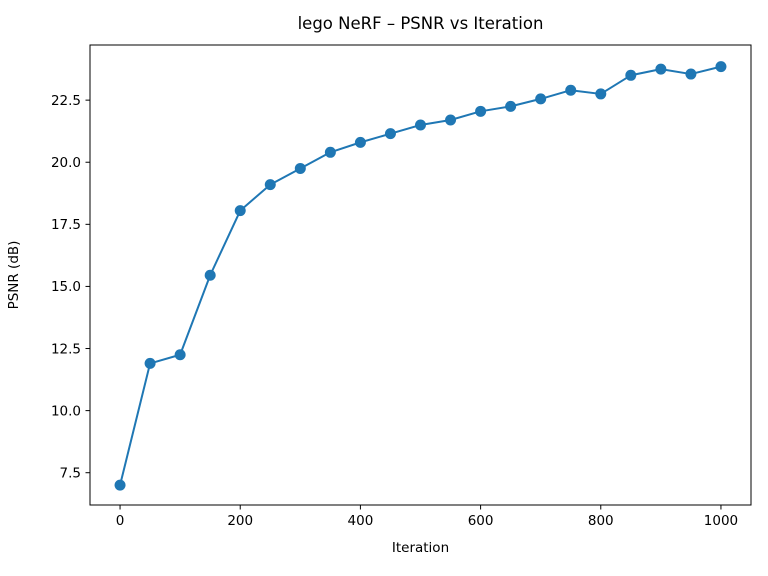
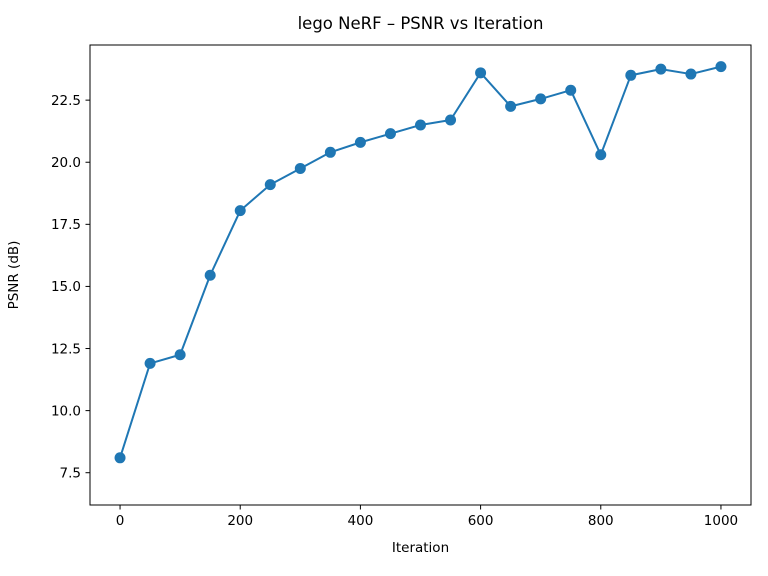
0: 7.0 -> 8.1
600: 22.1 -> 23.6
800: 22.8 -> 20.3
